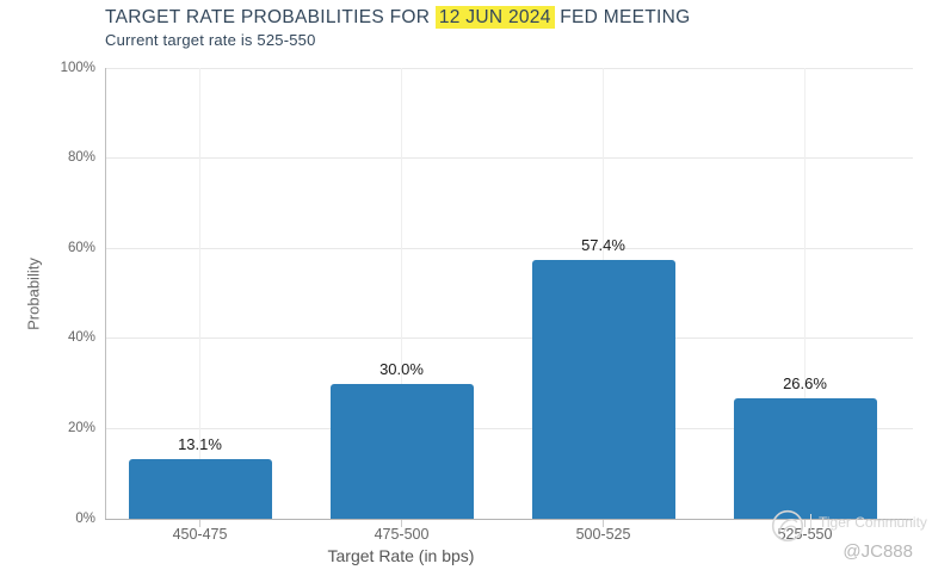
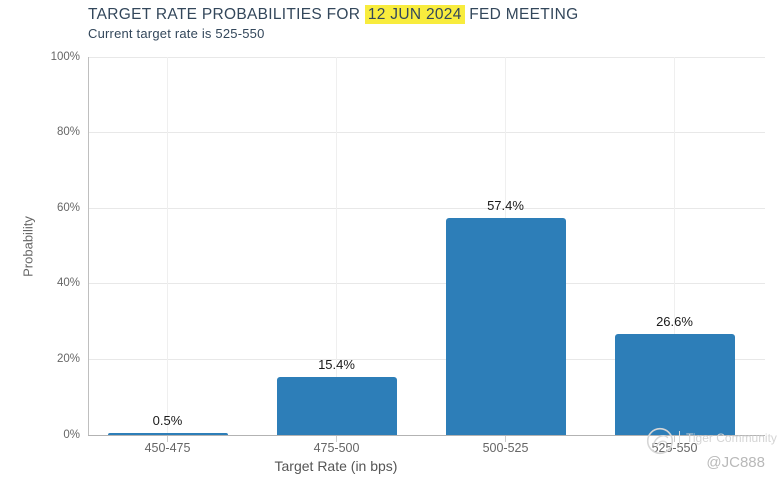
450-475: 13.1% -> 0.5%
475-500: 30.0% -> 15.4%
